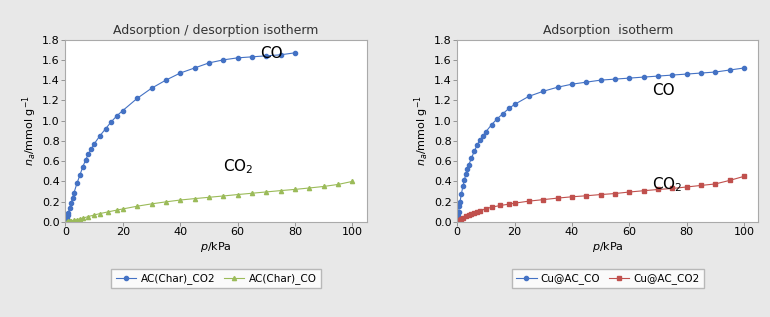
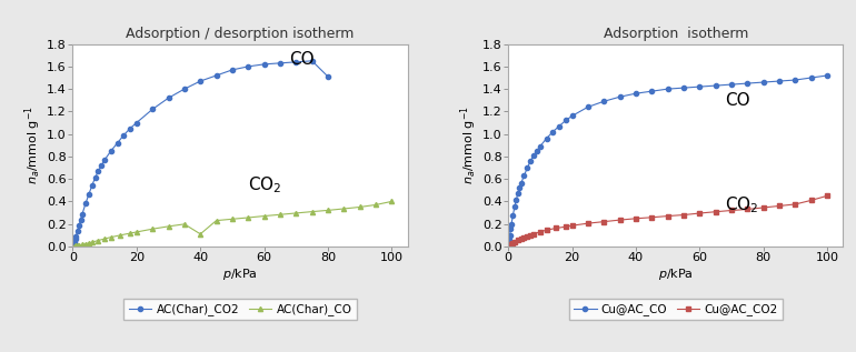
Adsorption / desorption isotherm/AC(Char)_CO/40: 0.22 -> 0.11
Adsorption / desorption isotherm/AC(Char)_CO2/80: 1.67 -> 1.51
